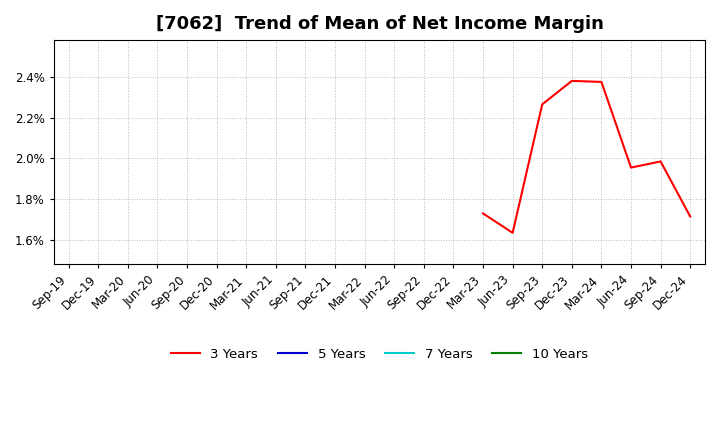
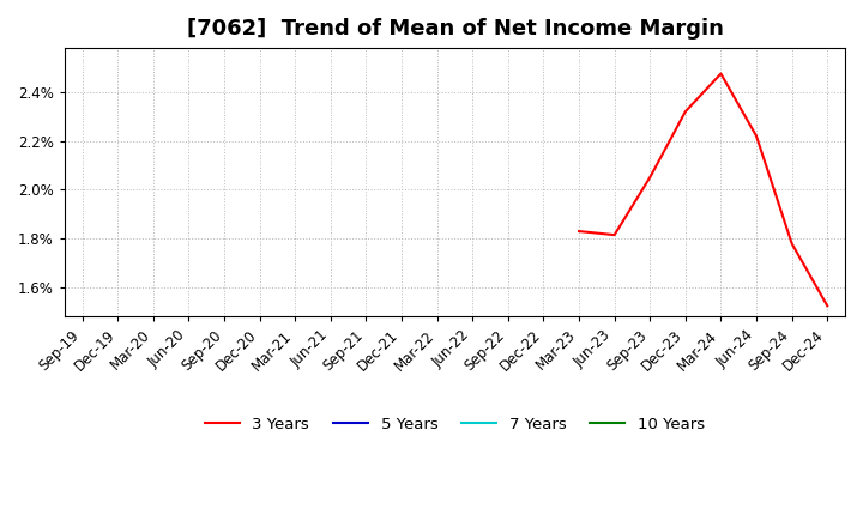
Mar-23: 1.730% -> 1.830%
Jun-23: 1.635% -> 1.815%
Sep-23: 2.265% -> 2.050%
Dec-23: 2.380% -> 2.320%
Mar-24: 2.375% -> 2.475%
Jun-24: 1.955% -> 2.220%
Sep-24: 1.985% -> 1.780%
Dec-24: 1.715% -> 1.525%
